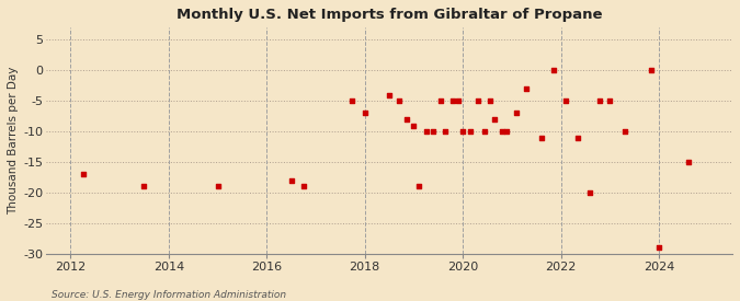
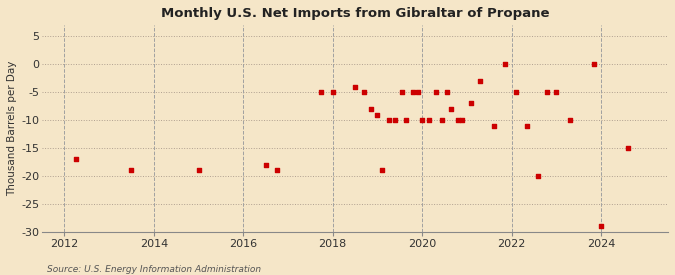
2018: -7 -> -5
